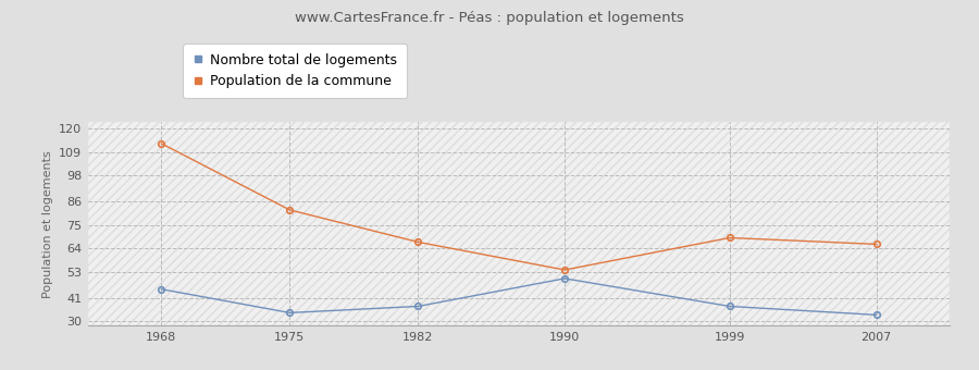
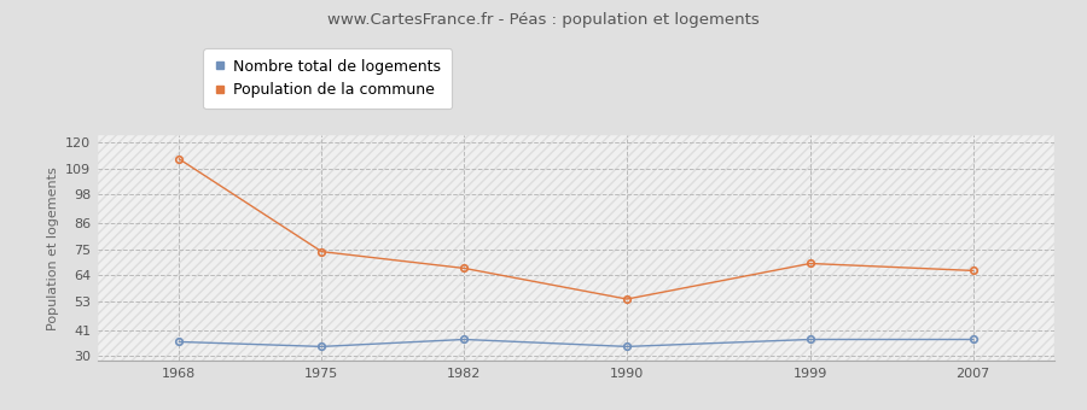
Nombre total de logements/1968: 45 -> 36
Population de la commune/1975: 82 -> 74
Nombre total de logements/1990: 50 -> 34
Nombre total de logements/2007: 33 -> 37
